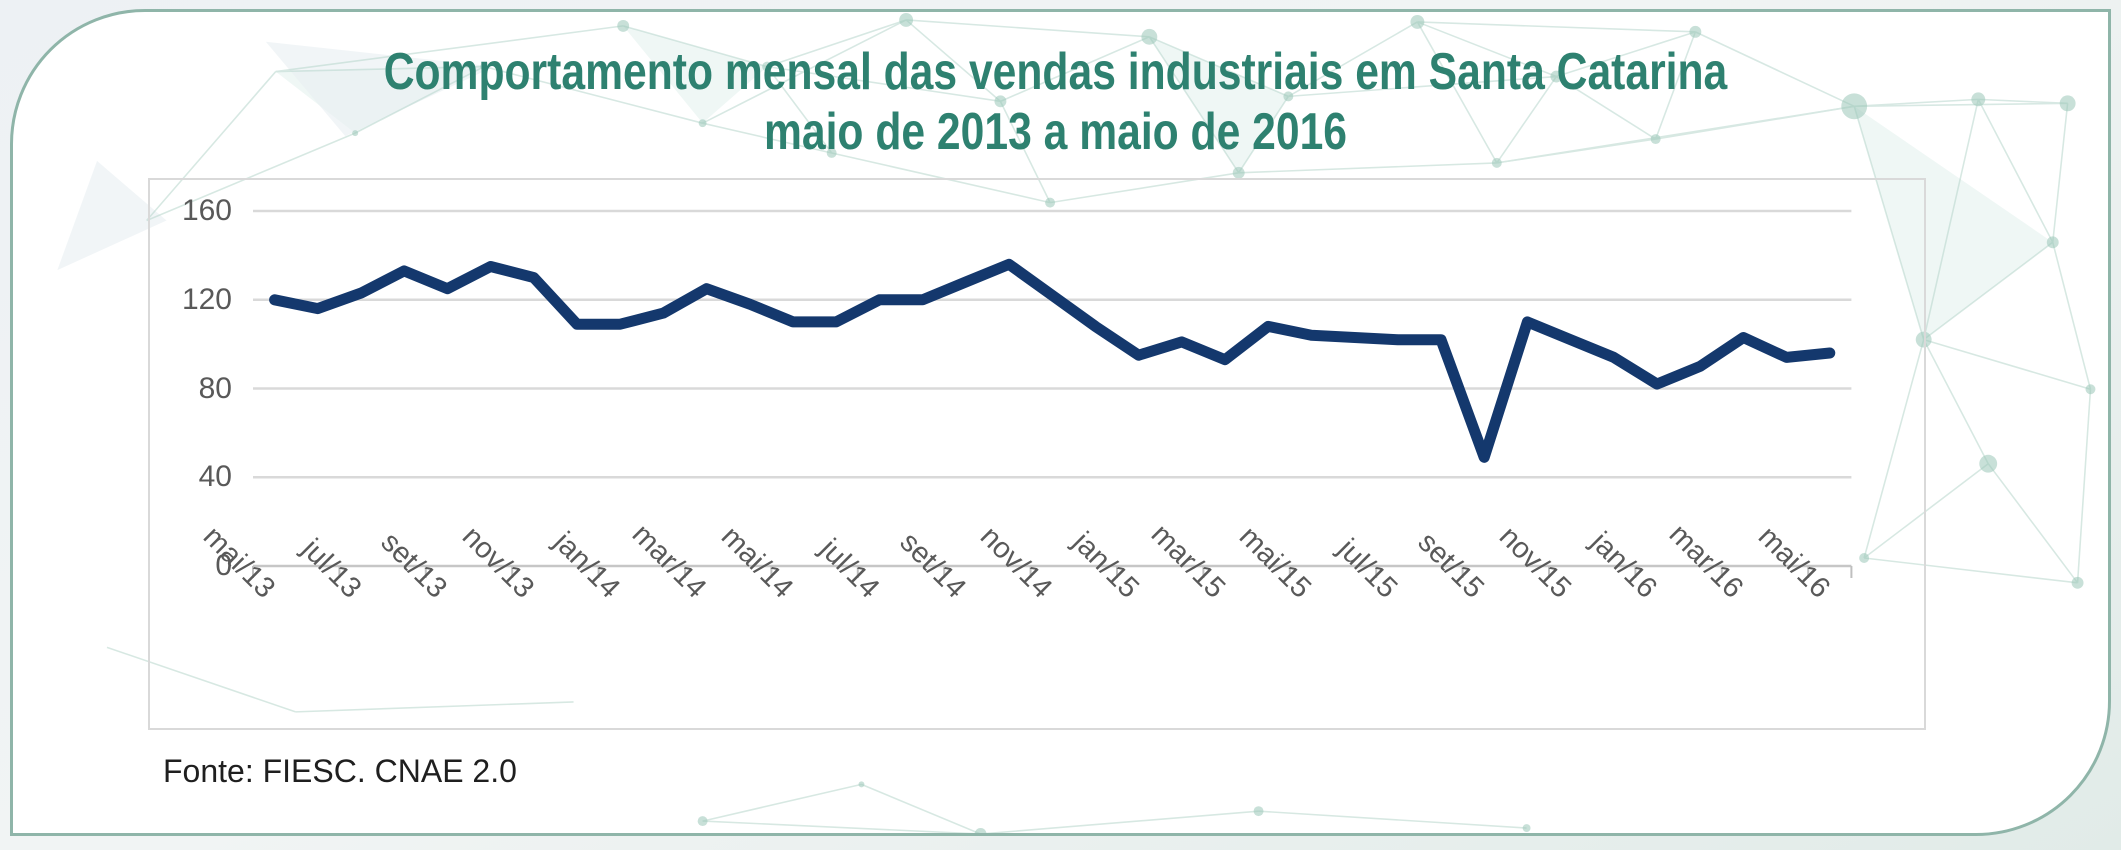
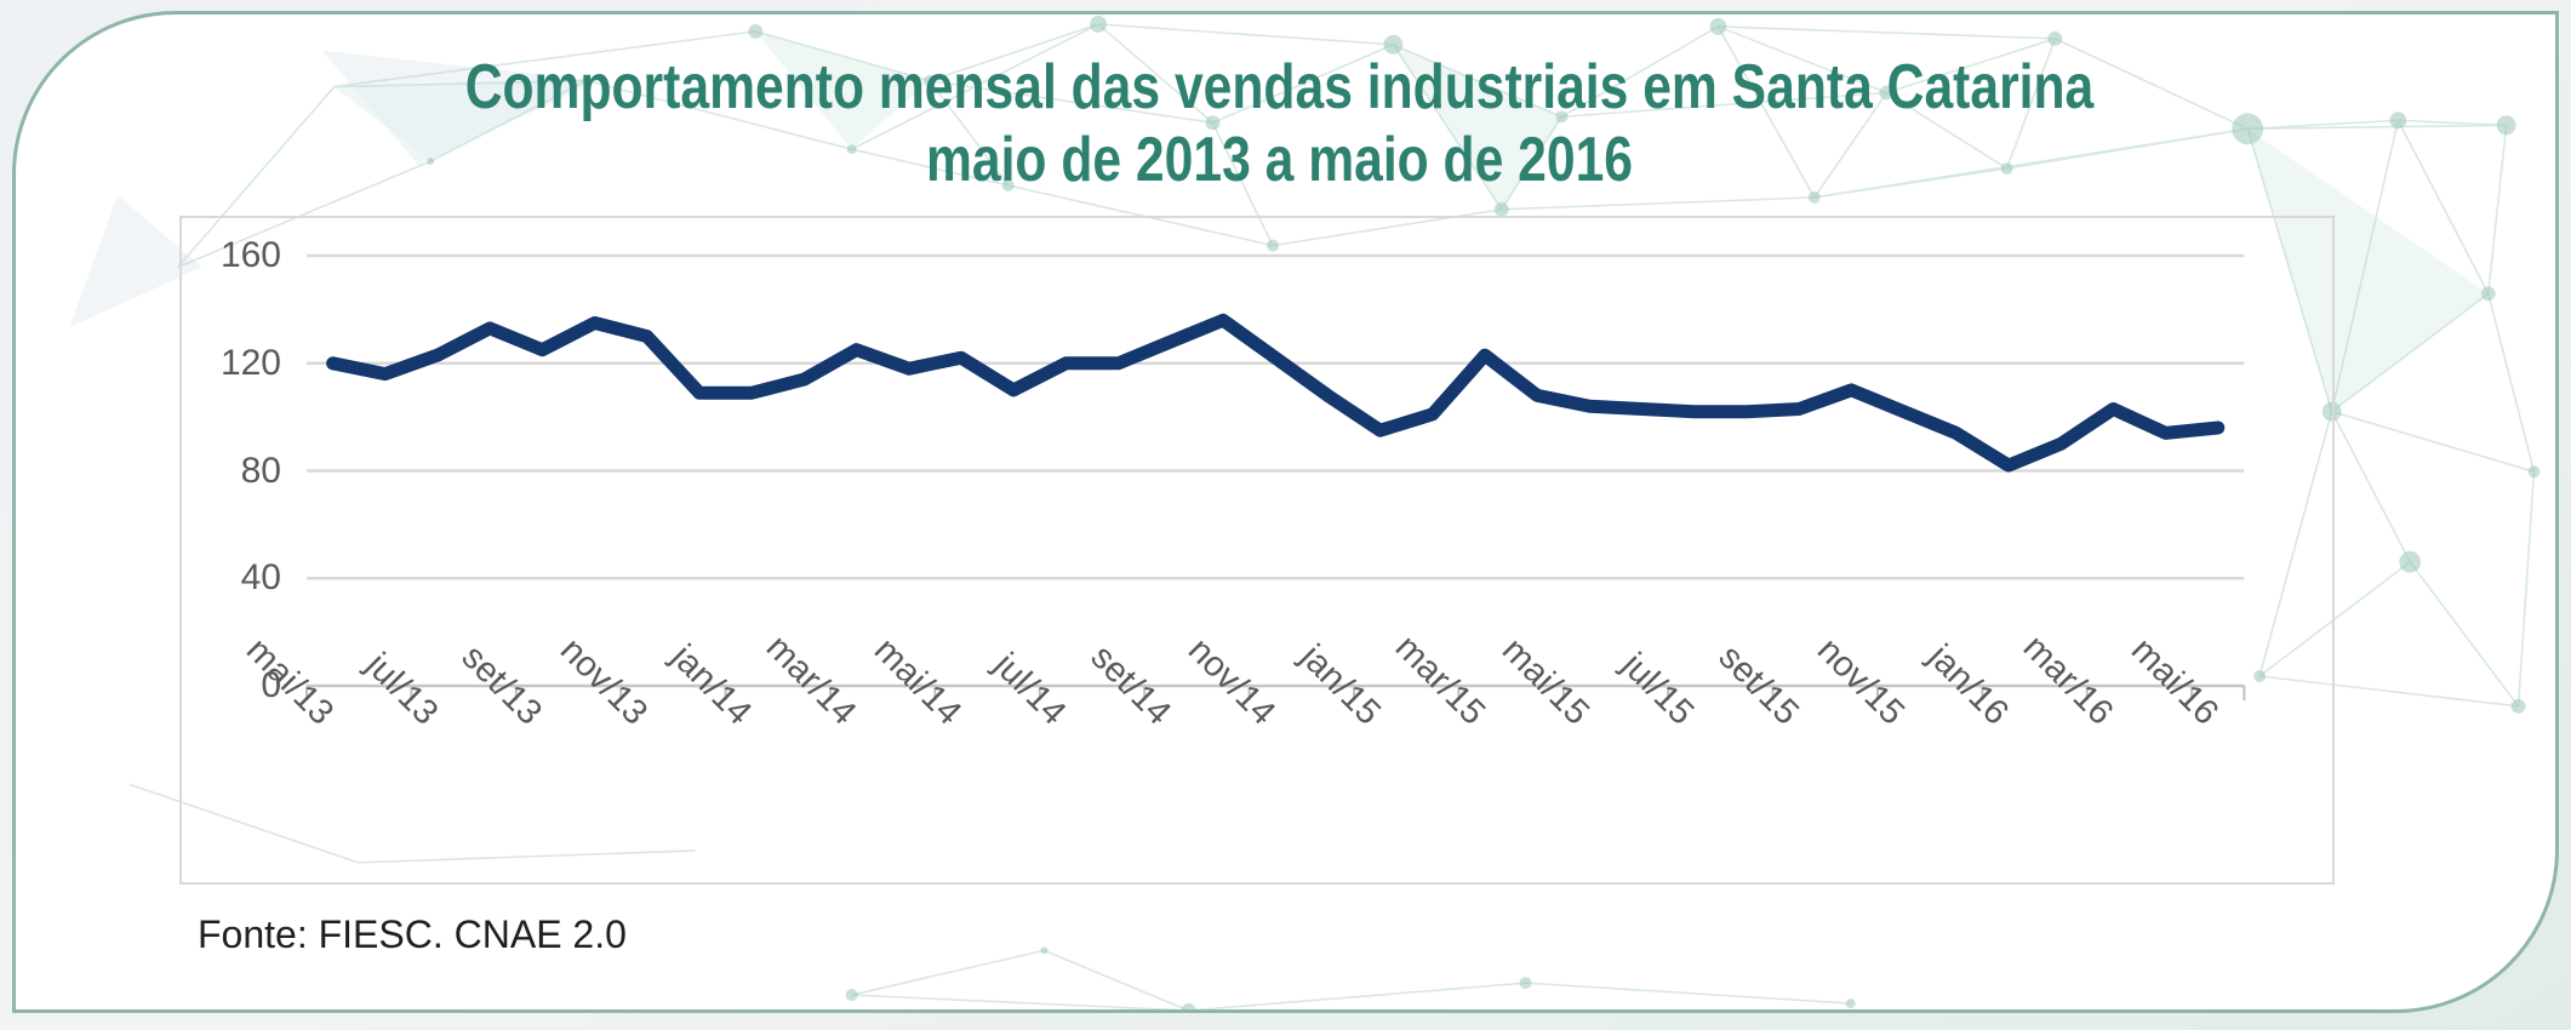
mai/14: 110 -> 122
mar/15: 93 -> 123
set/15: 49 -> 103
